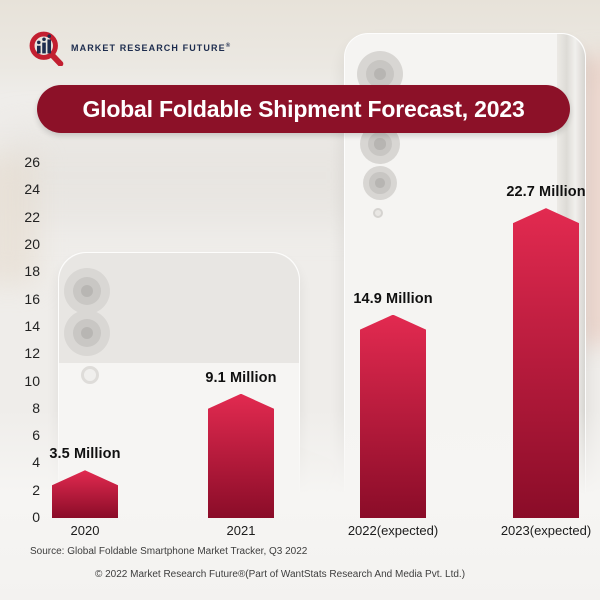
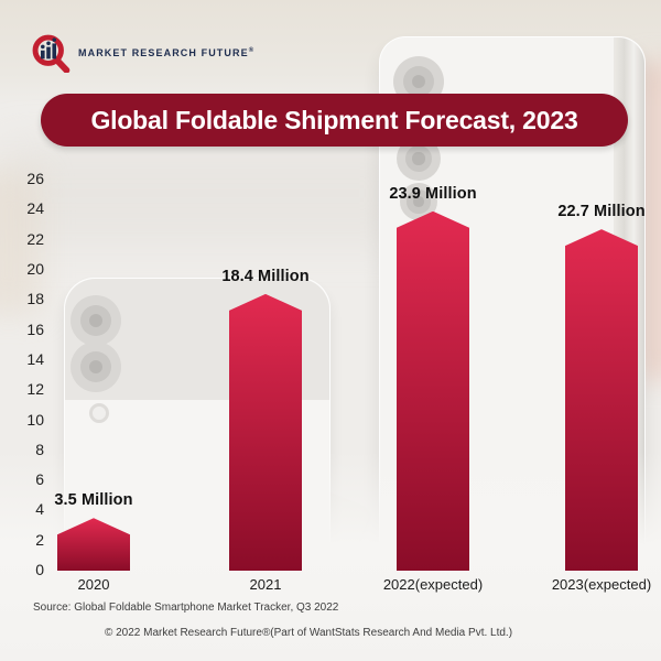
2021: 9.1 -> 18.4
2022(expected): 14.9 -> 23.9
